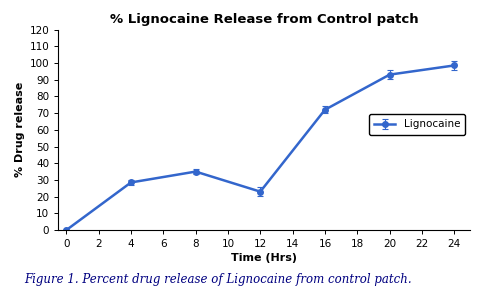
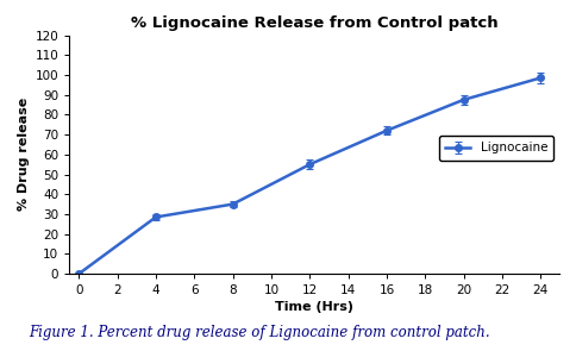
12: 23 -> 55
20: 93 -> 88
